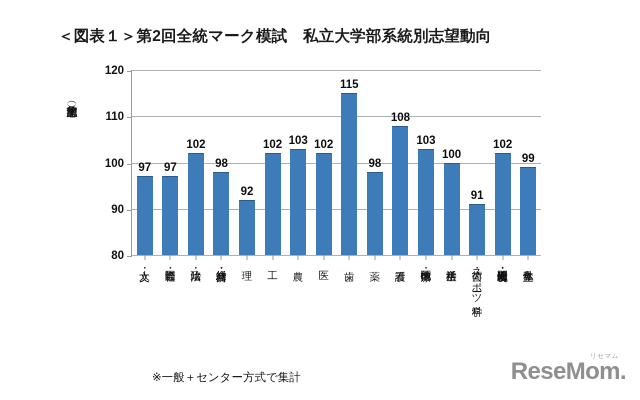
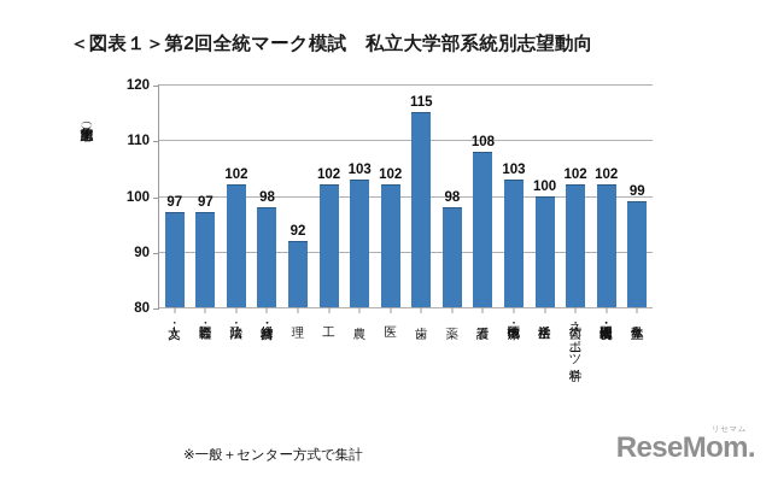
芸術・スポーツ科学: 91 -> 102
